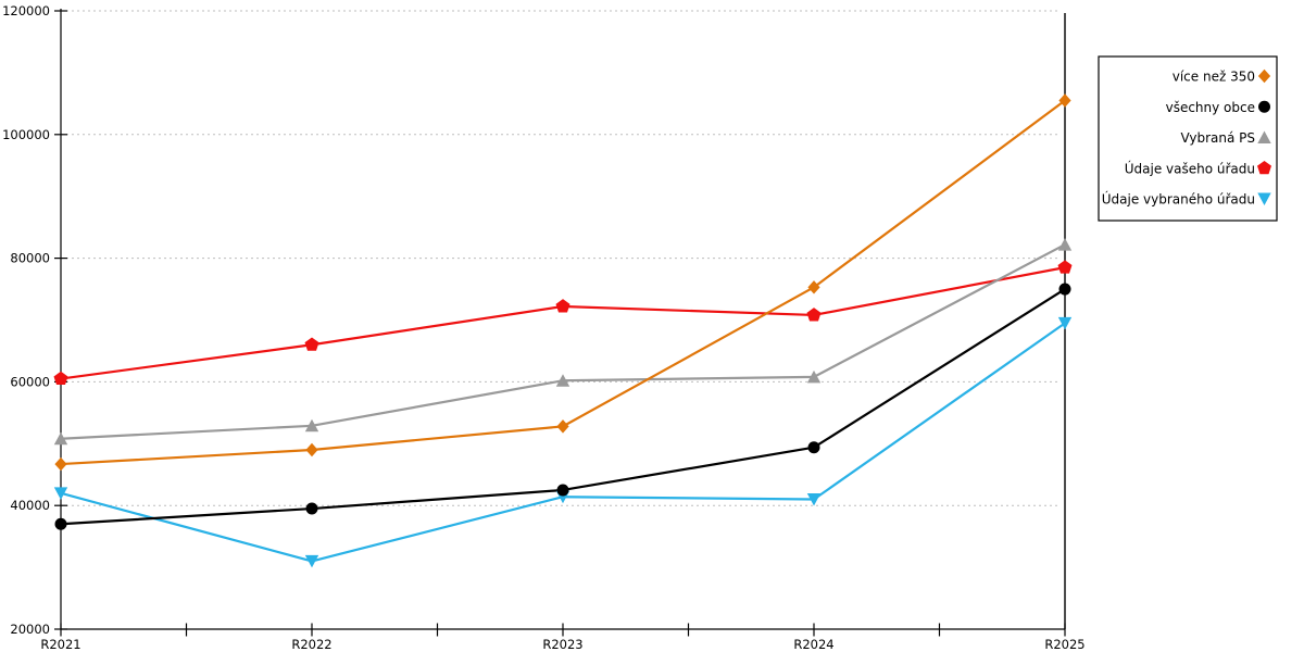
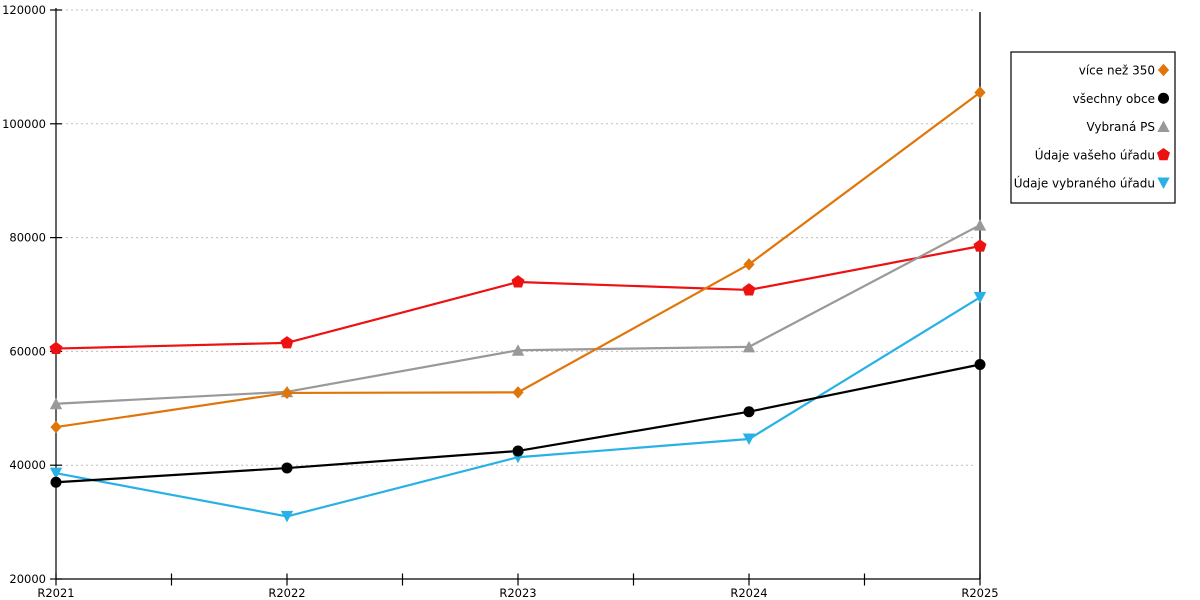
Údaje vybraného úřadu/R2021: 42000 -> 39000
více než 350/R2022: 49000 -> 53000
Údaje vašeho úřadu/R2022: 66000 -> 62000
Údaje vybraného úřadu/R2024: 41000 -> 45000
všechny obce/R2025: 75000 -> 58000
